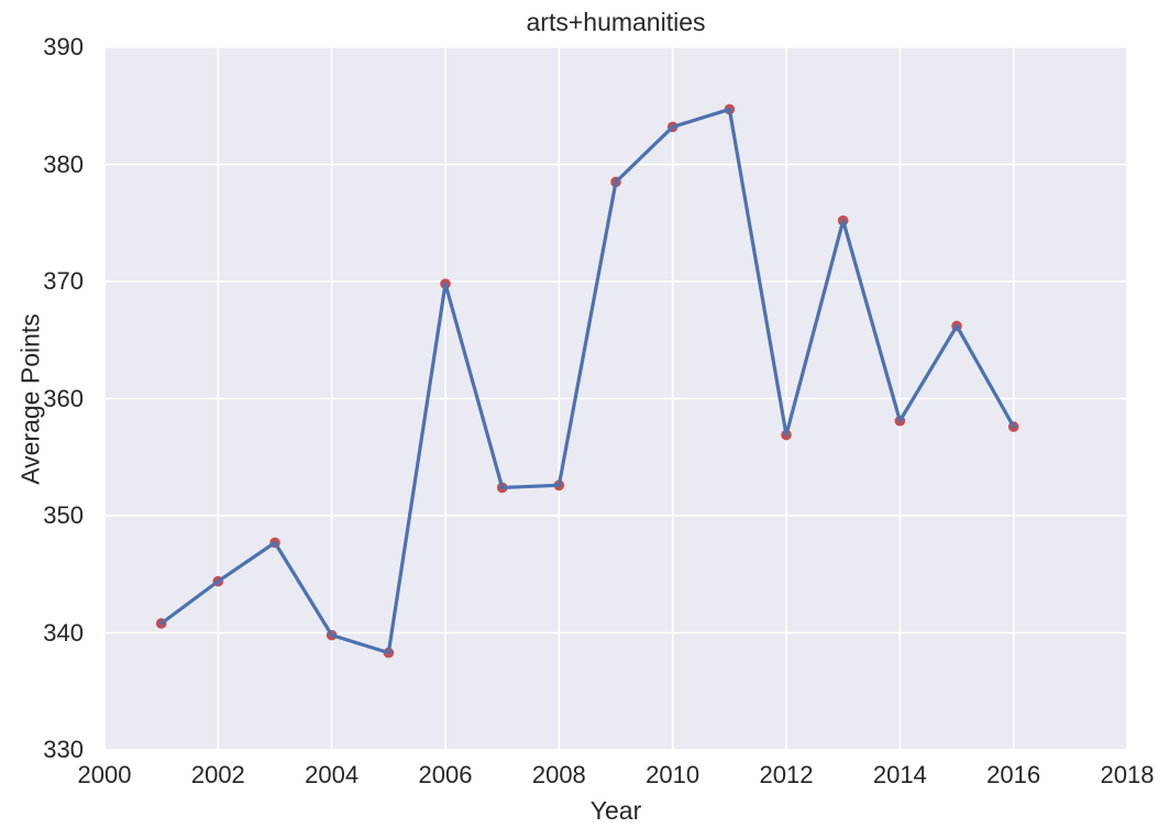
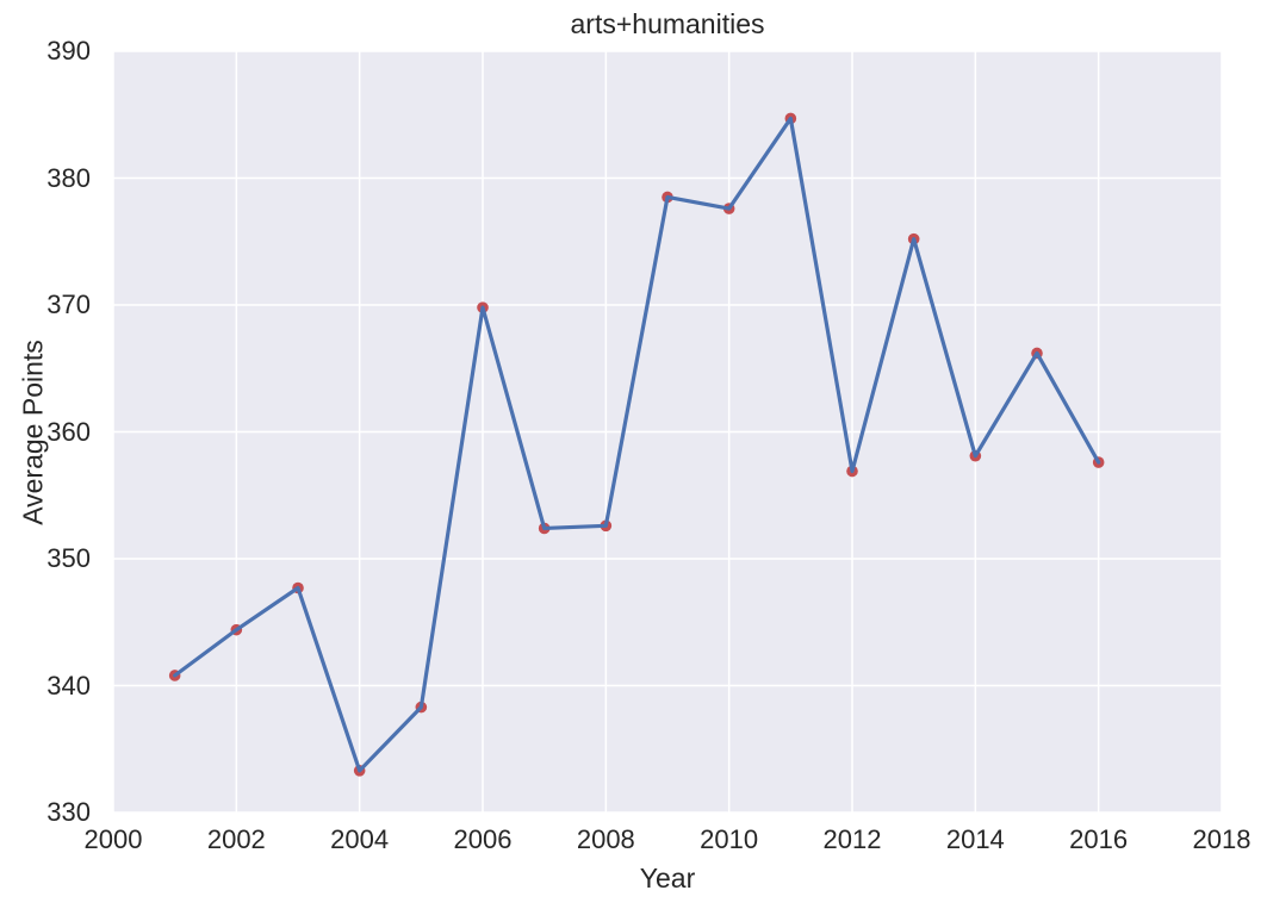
2004: 339.8 -> 333.3
2010: 383.2 -> 377.6
